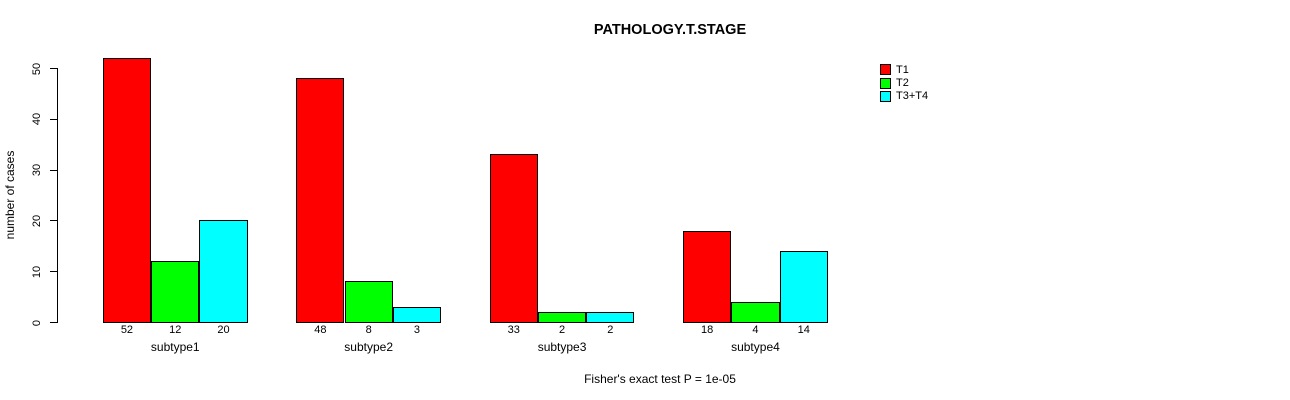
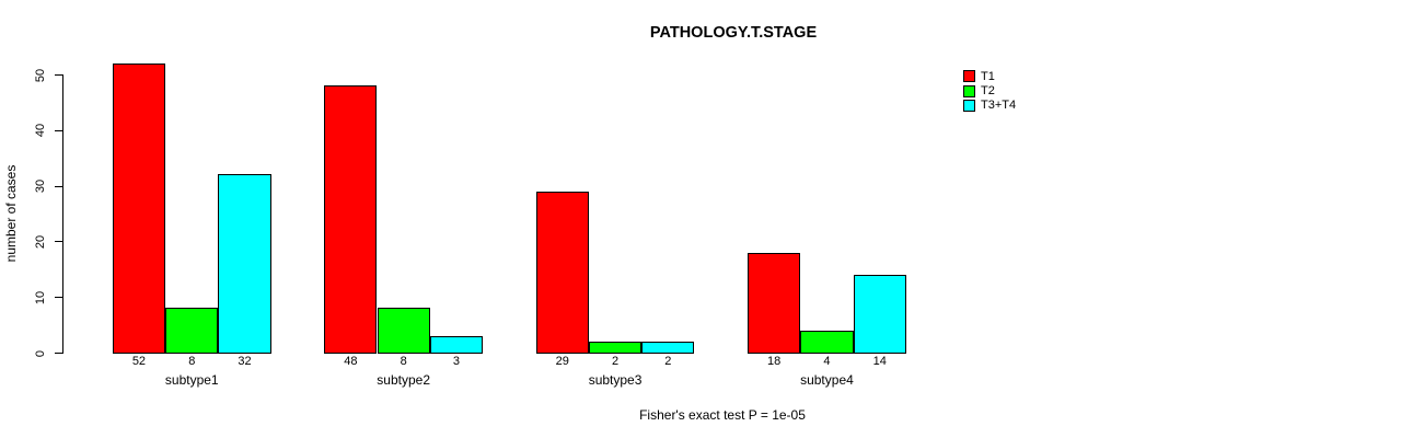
T2/subtype1: 12 -> 8
T3+T4/subtype1: 20 -> 32
T1/subtype3: 33 -> 29
